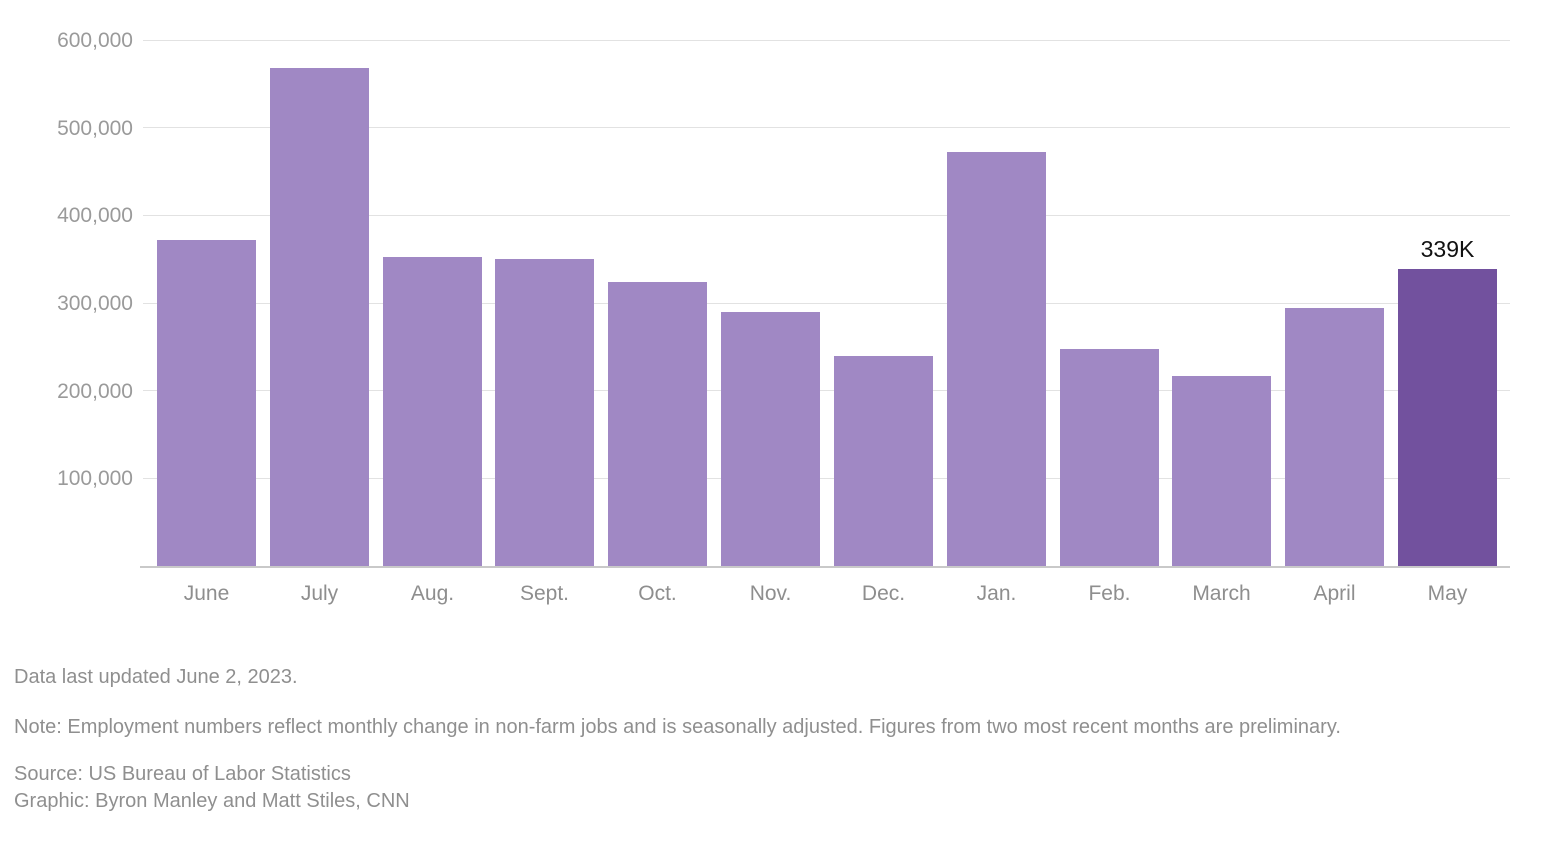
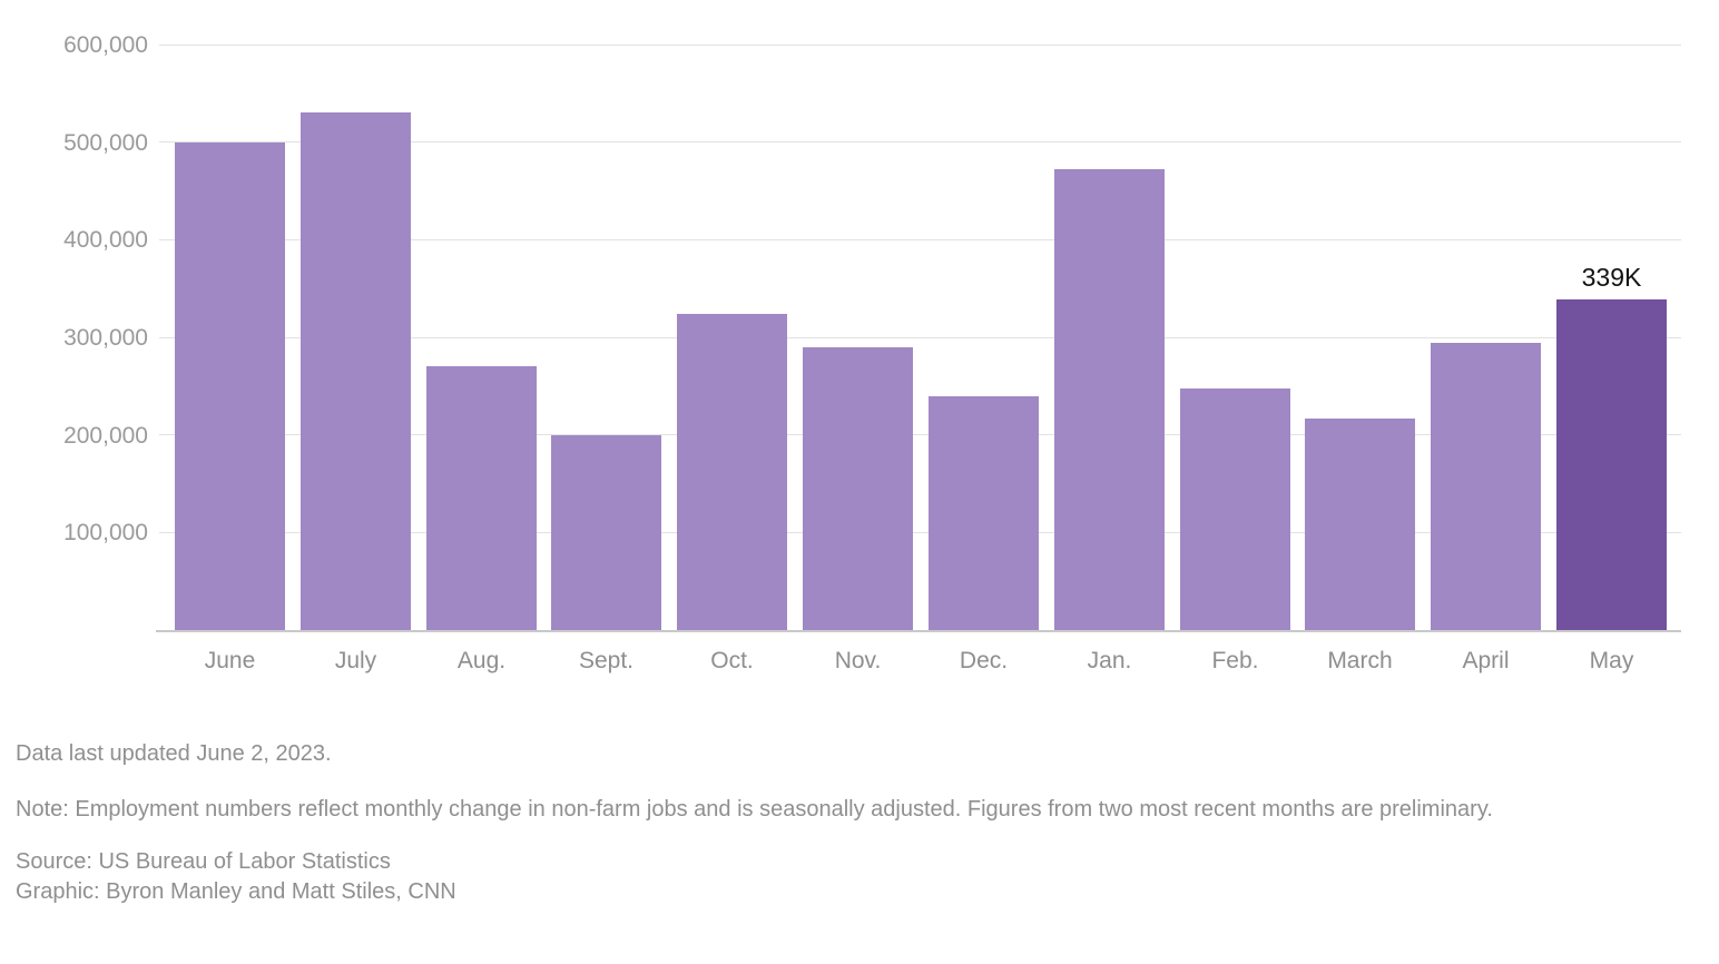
June: 370000 -> 500000
July: 570000 -> 530000
Aug.: 350000 -> 270000
Sept.: 350000 -> 200000
